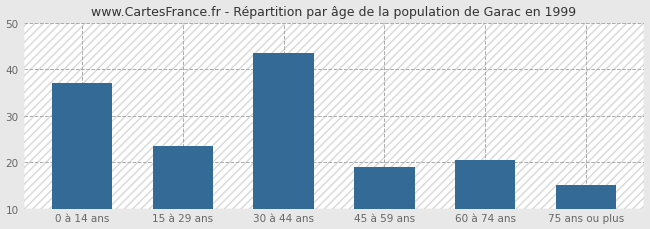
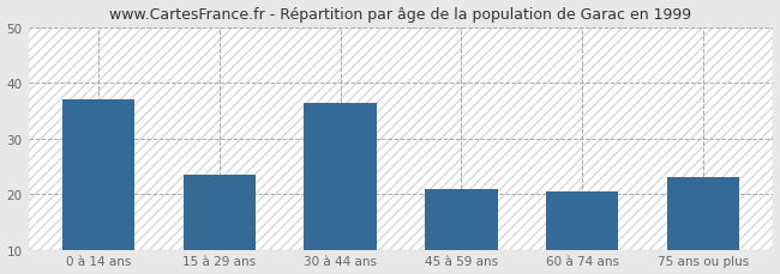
30 à 44 ans: 43.5 -> 36.5
45 à 59 ans: 19.0 -> 21.0
75 ans ou plus: 15.0 -> 23.0
